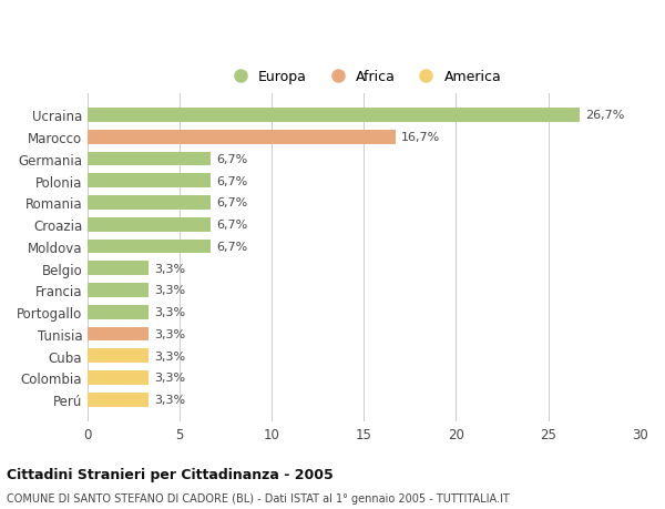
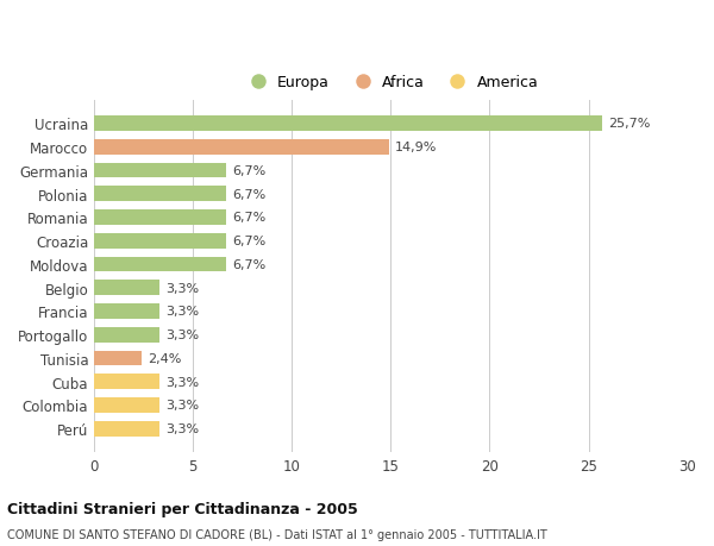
Ucraina: 26,7% -> 25,7%
Marocco: 16,7% -> 14,9%
Tunisia: 3,3% -> 2,4%
